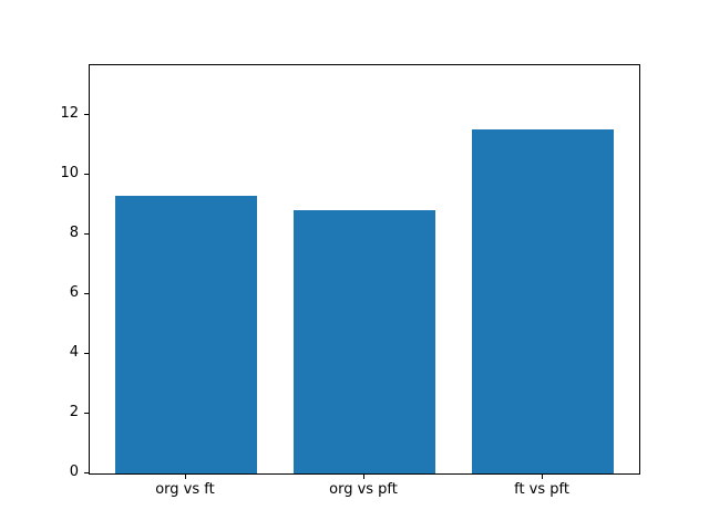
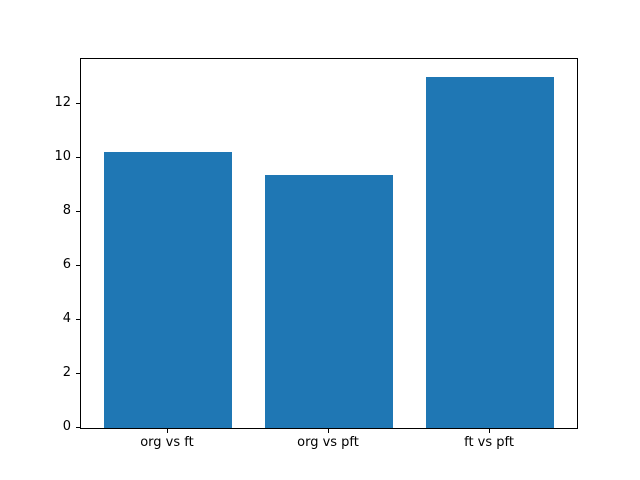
org vs ft: 9.3 -> 10.2
org vs pft: 8.8 -> 9.3
ft vs pft: 11.5 -> 13.0
